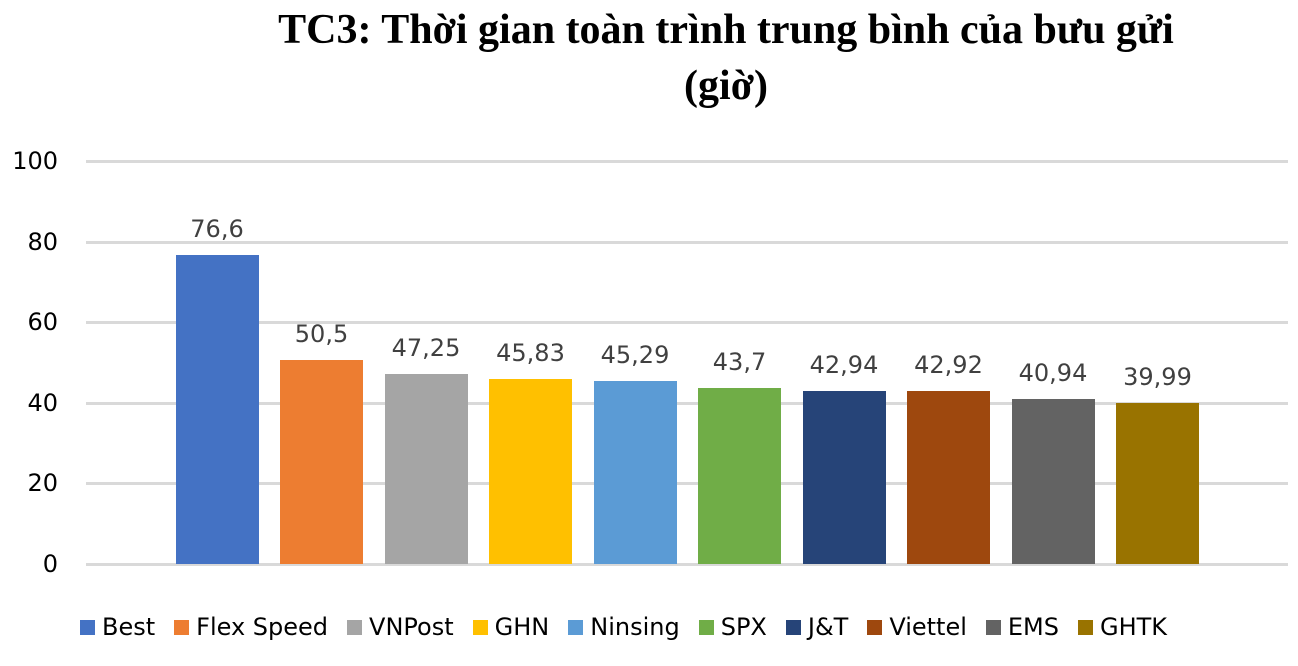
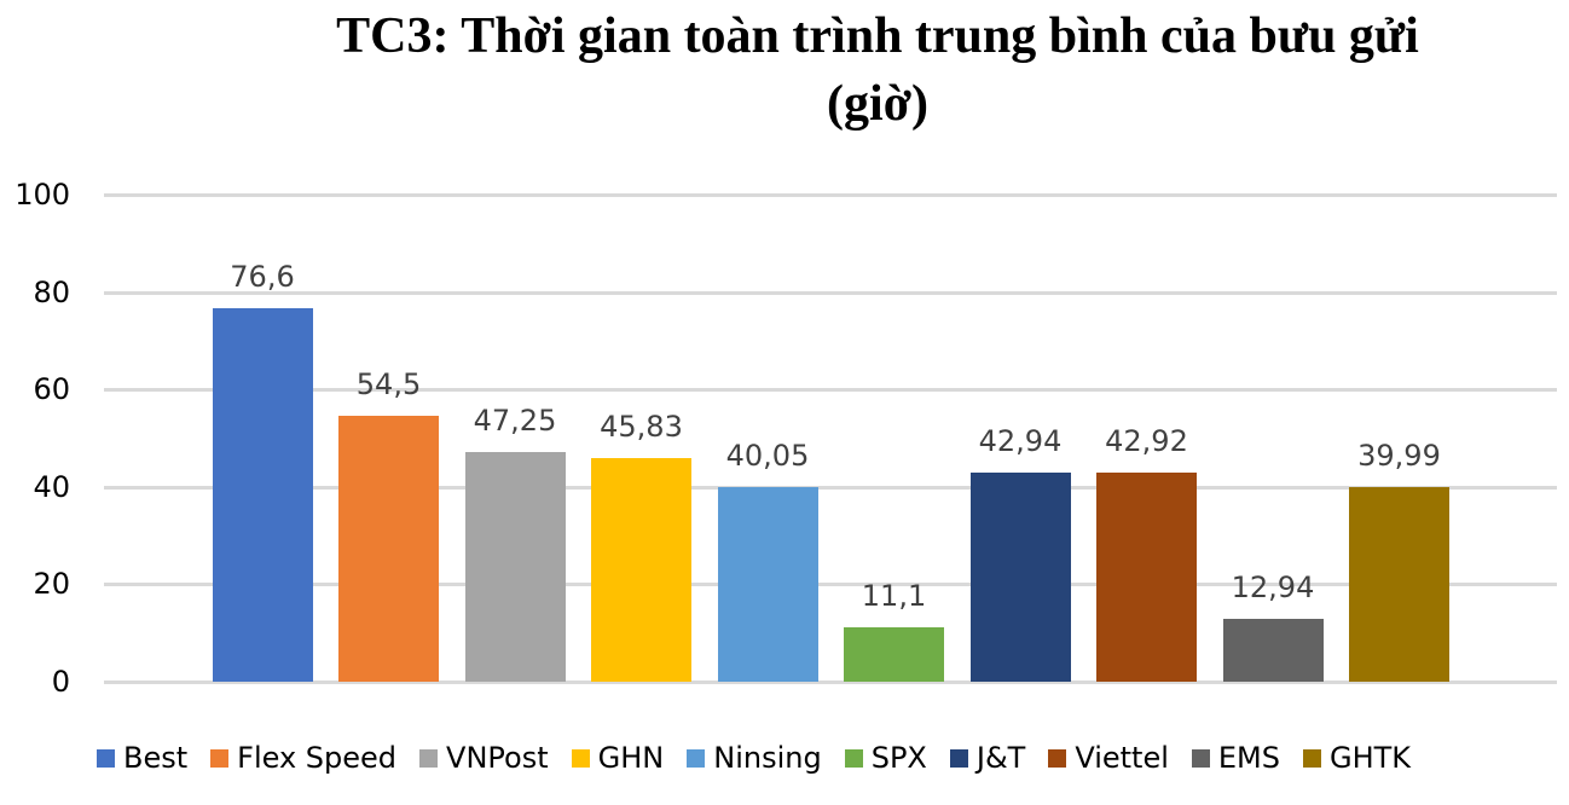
Flex Speed: 50,5 -> 54,5
Ninsing: 45,29 -> 40,05
SPX: 43,7 -> 11,1
EMS: 40,94 -> 12,94
